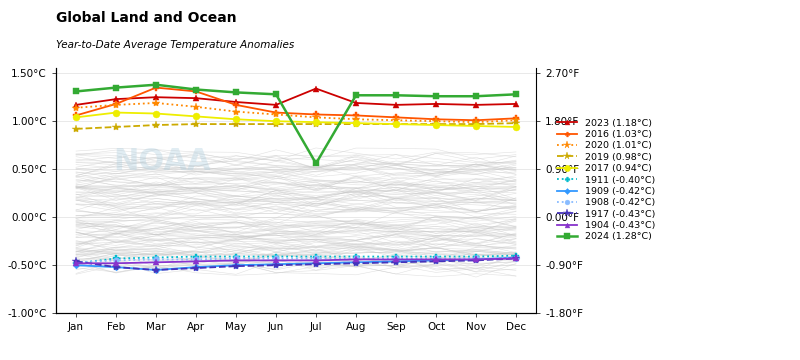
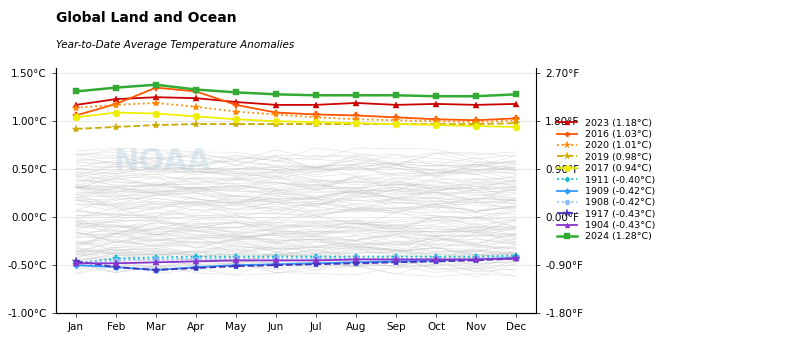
2023 (1.18°C)/Jul: 1.34°C -> 1.17°C
2024 (1.28°C)/Jul: 0.56°C -> 1.27°C
